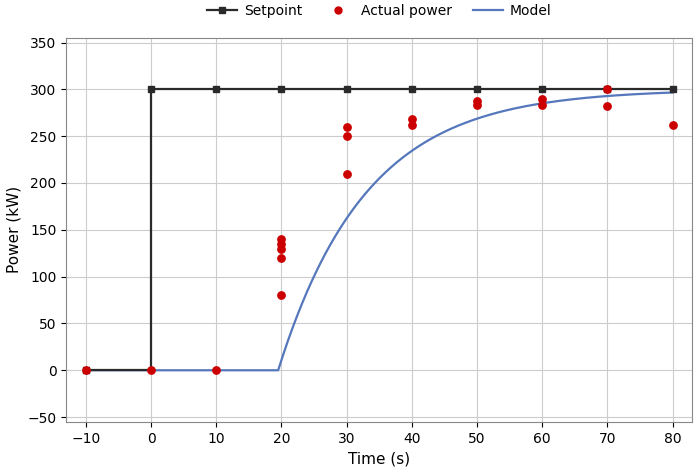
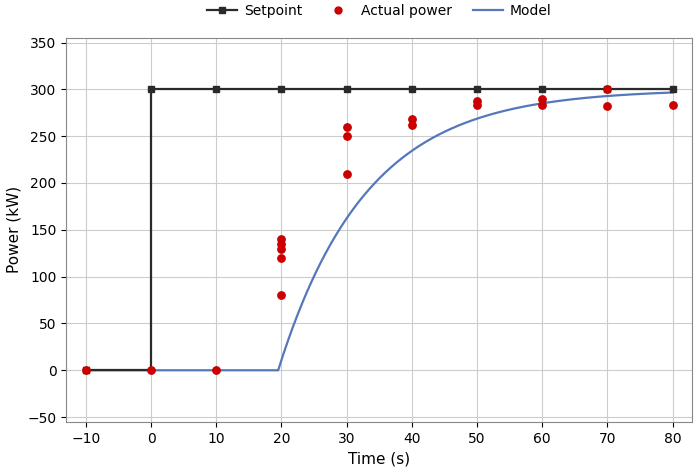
Actual power/80: 262 -> 283
